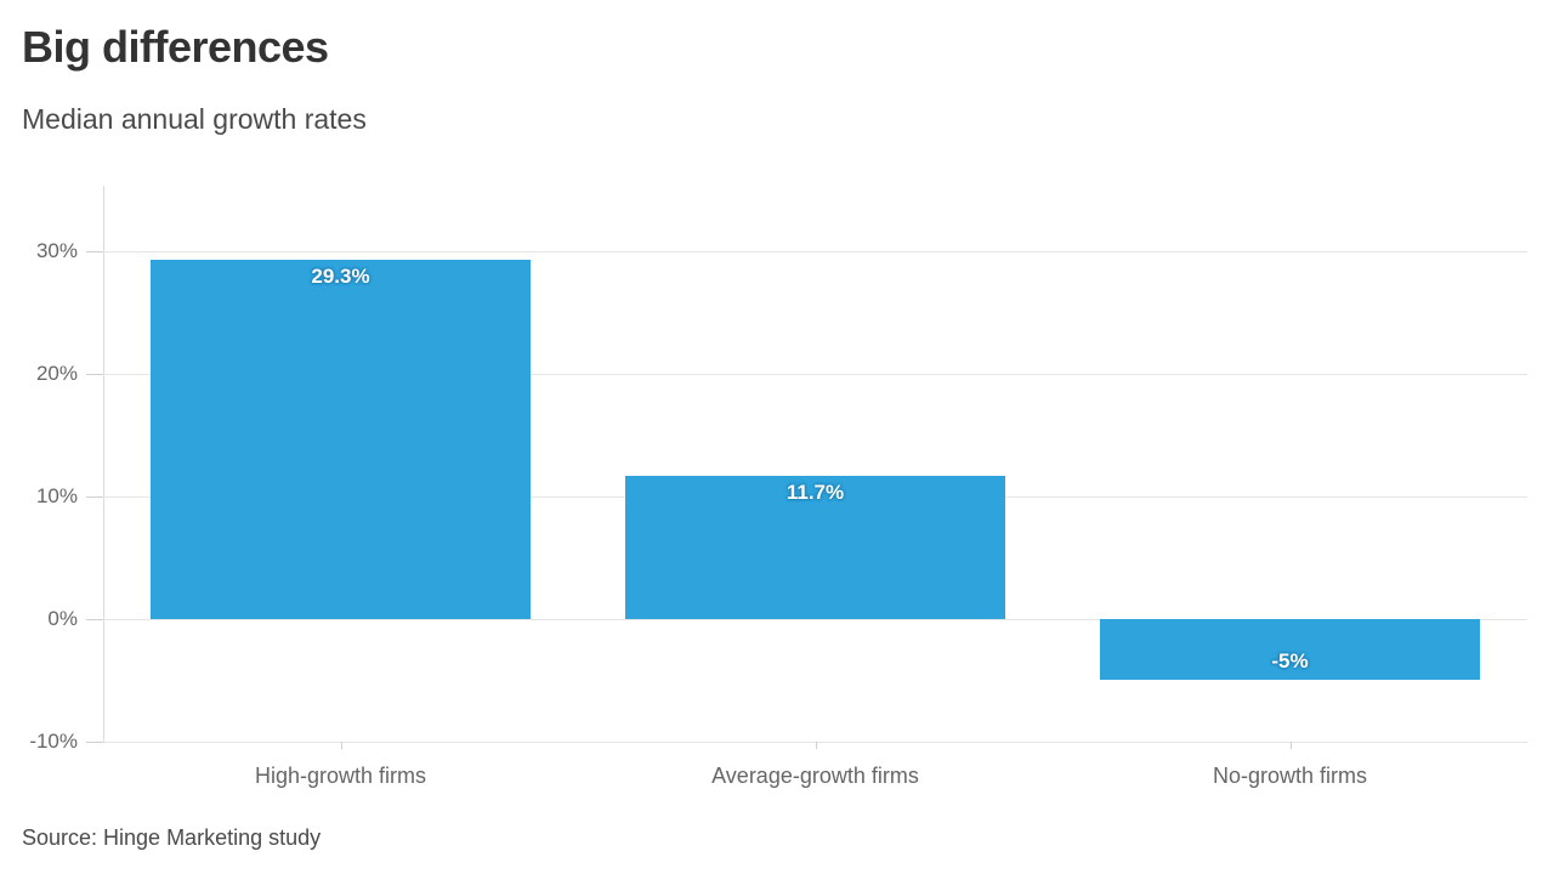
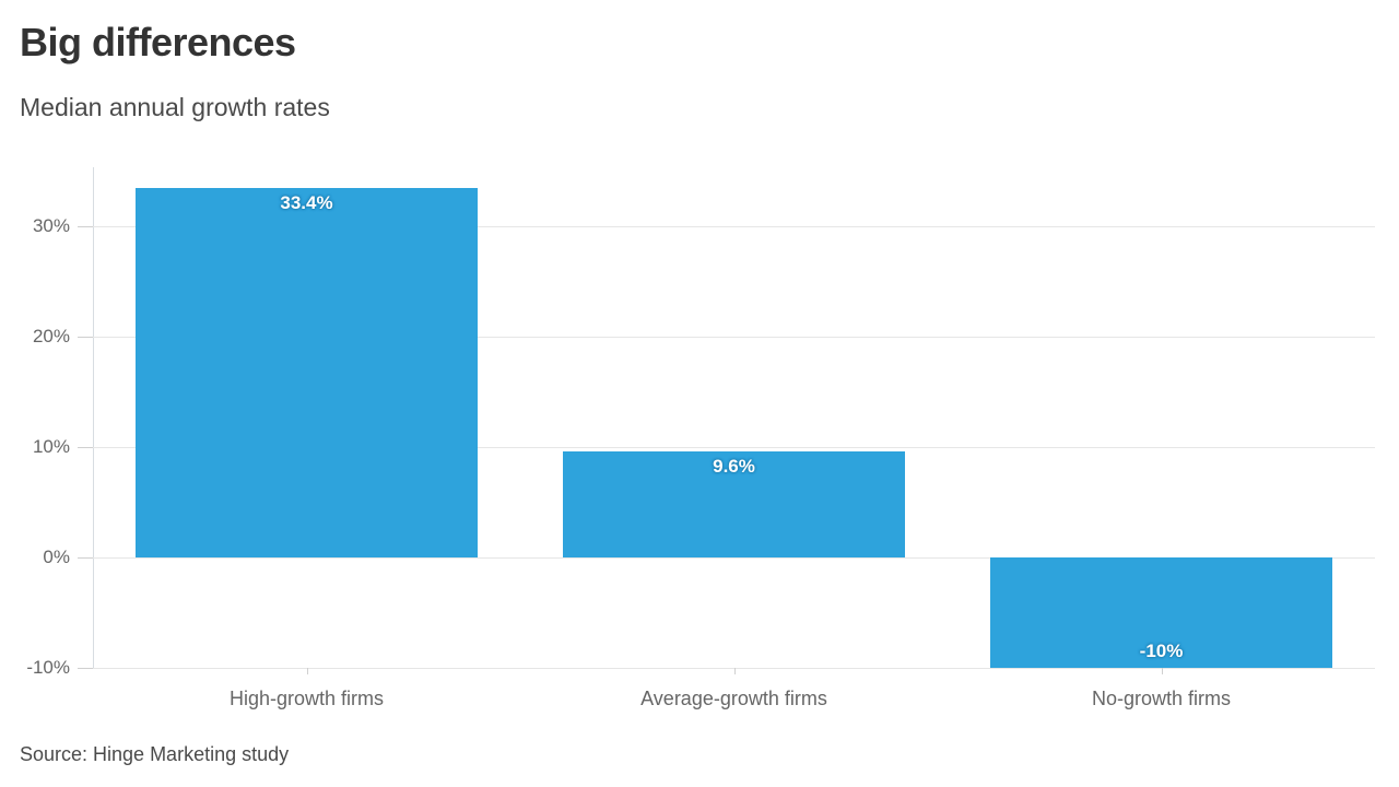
High-growth firms: 29.3% -> 33.4%
Average-growth firms: 11.7% -> 9.6%
No-growth firms: -5% -> -10%
